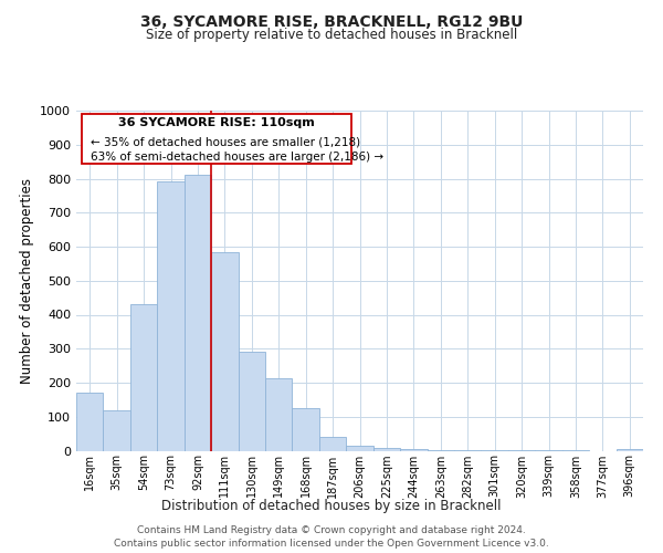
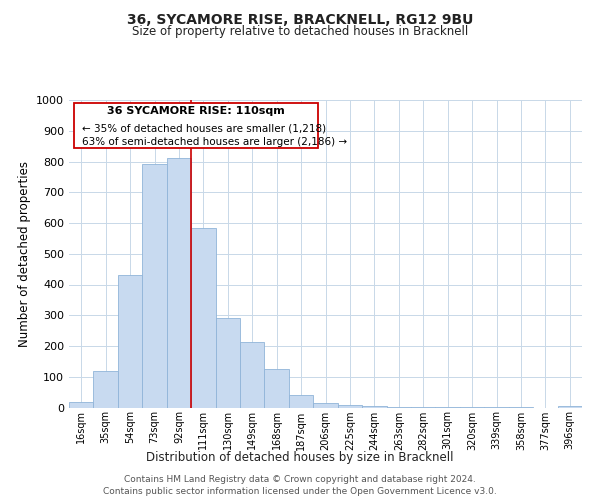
16sqm: 170 -> 18
